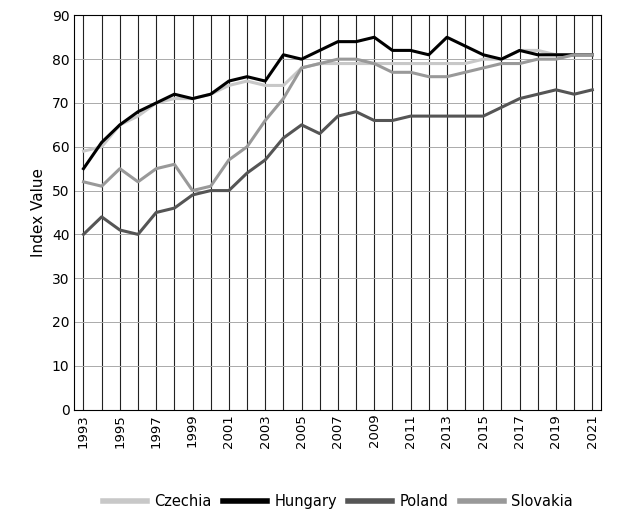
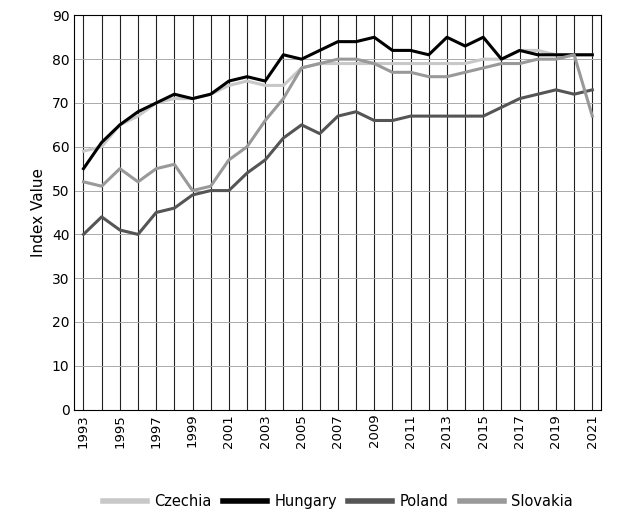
Hungary/2015: 81 -> 85
Slovakia/2021: 81 -> 67
